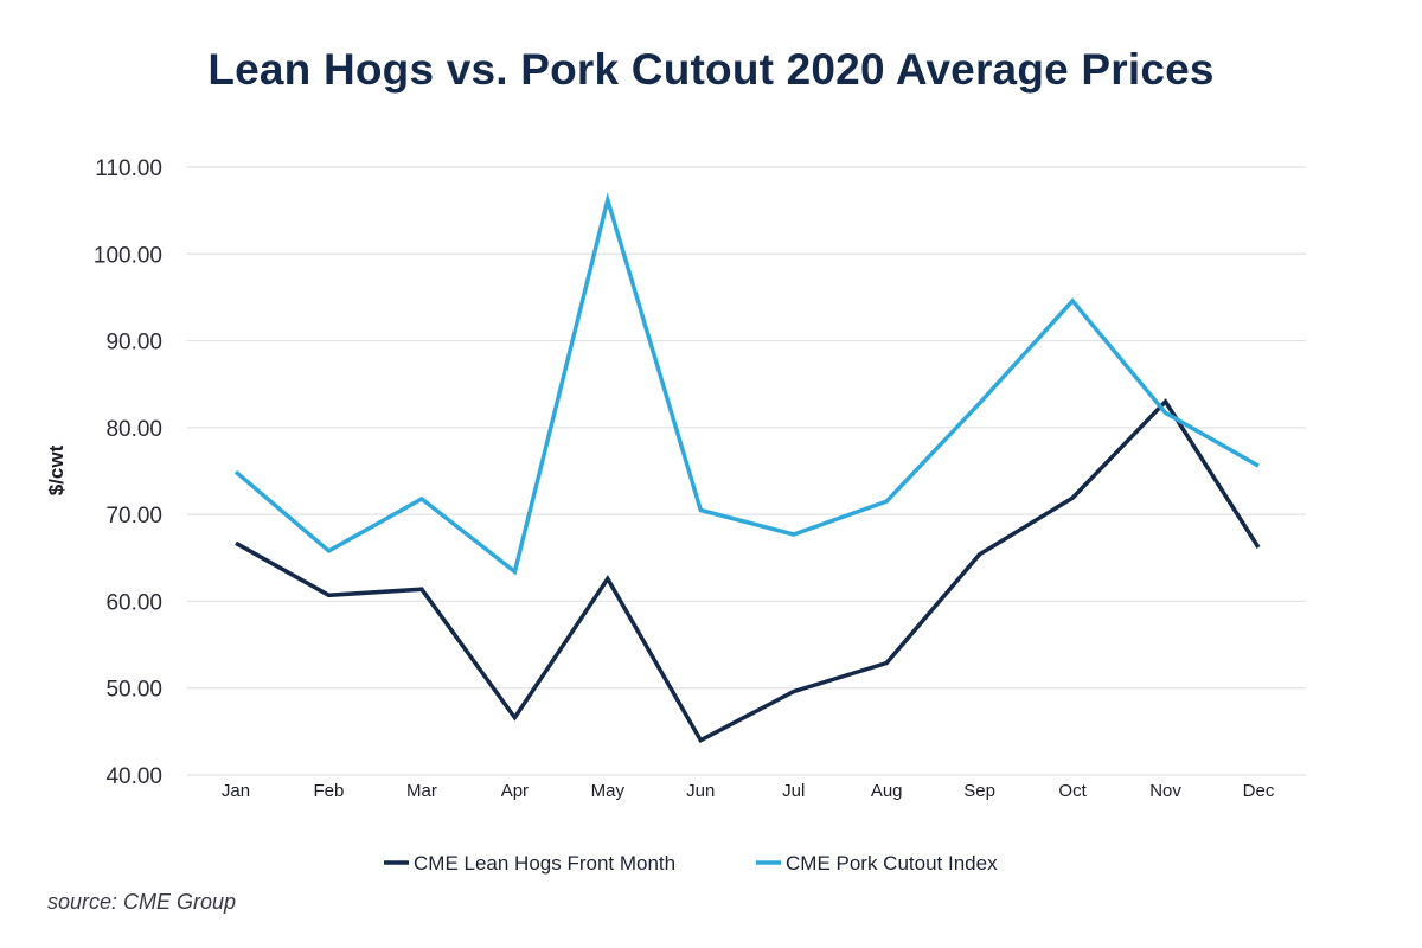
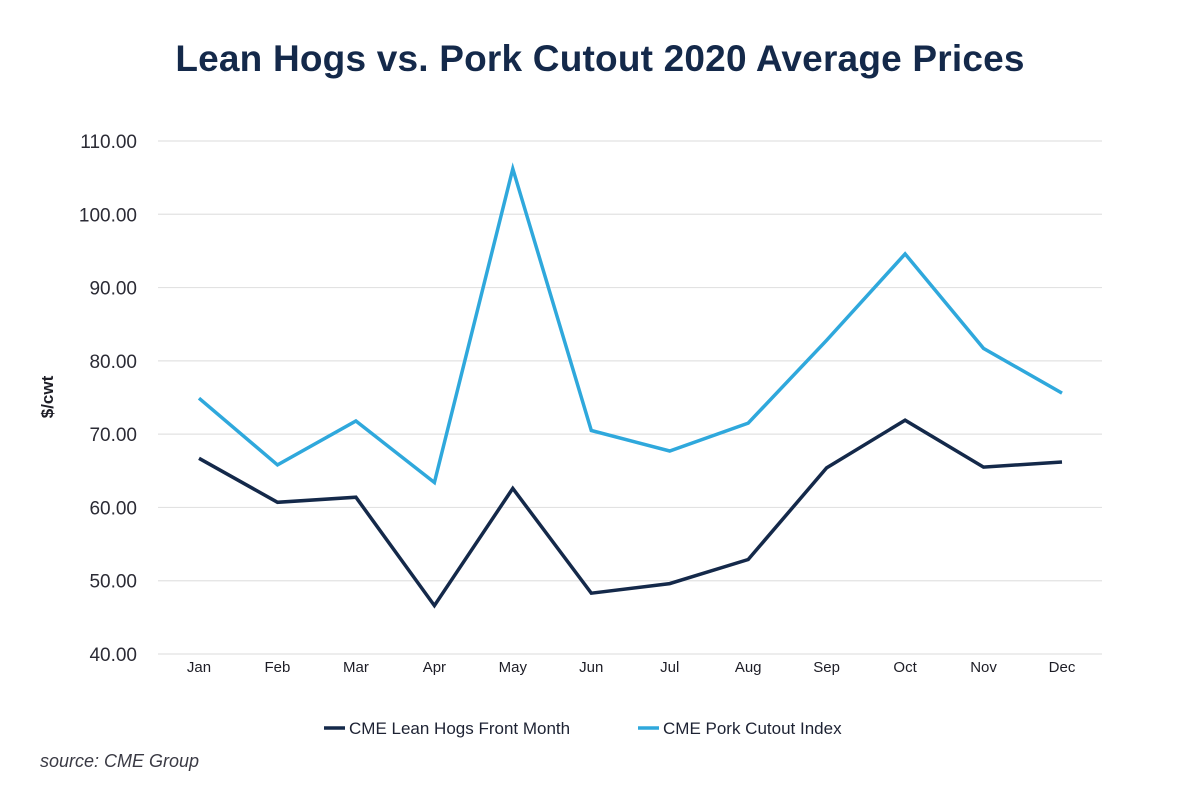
CME Lean Hogs Front Month/Jun: 44 -> 48
CME Lean Hogs Front Month/Nov: 83 -> 66
